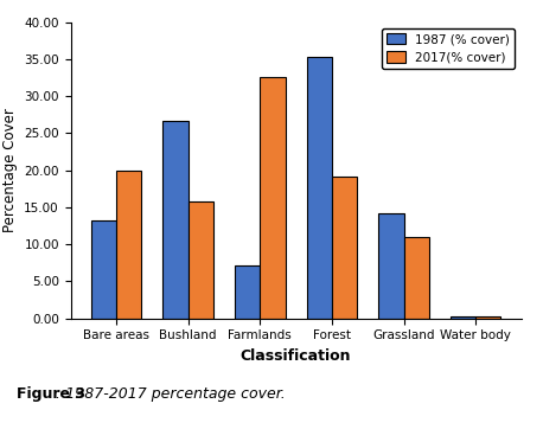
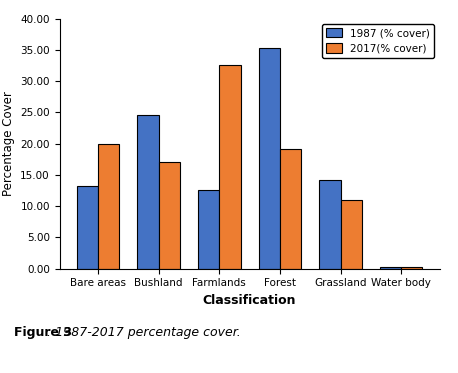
1987 (% cover)/Bushland: 26.6 -> 24.6
2017(% cover)/Bushland: 15.8 -> 17.1
1987 (% cover)/Farmlands: 7.2 -> 12.6
